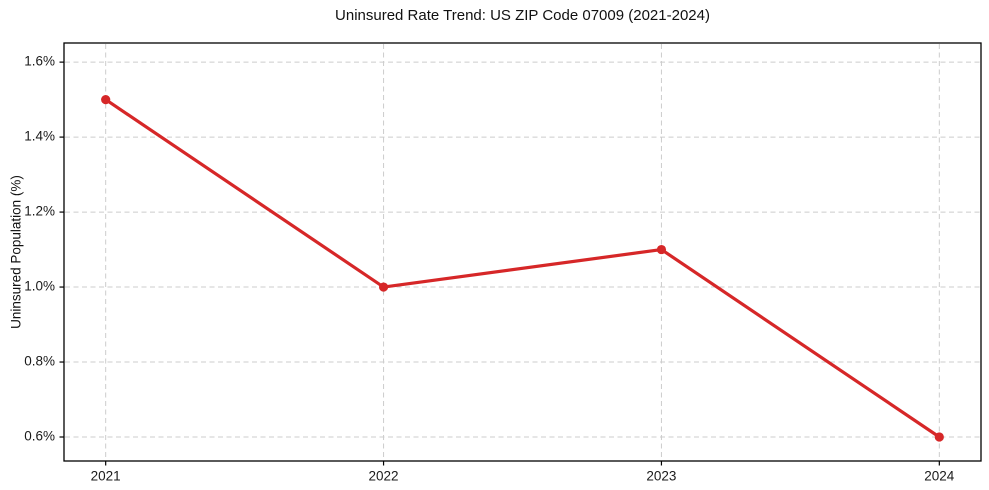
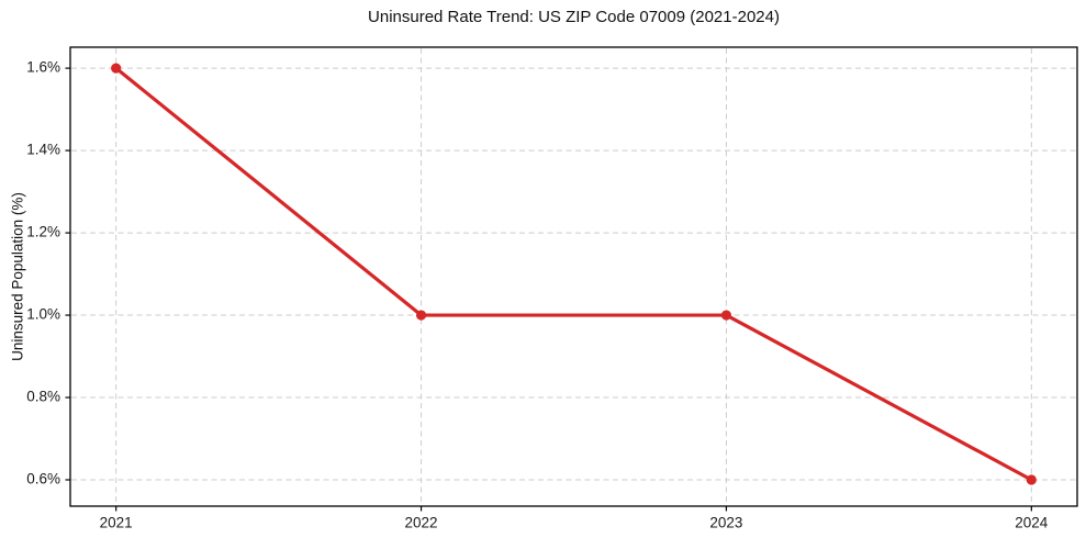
2021: 1.5% -> 1.6%
2023: 1.1% -> 1.0%
